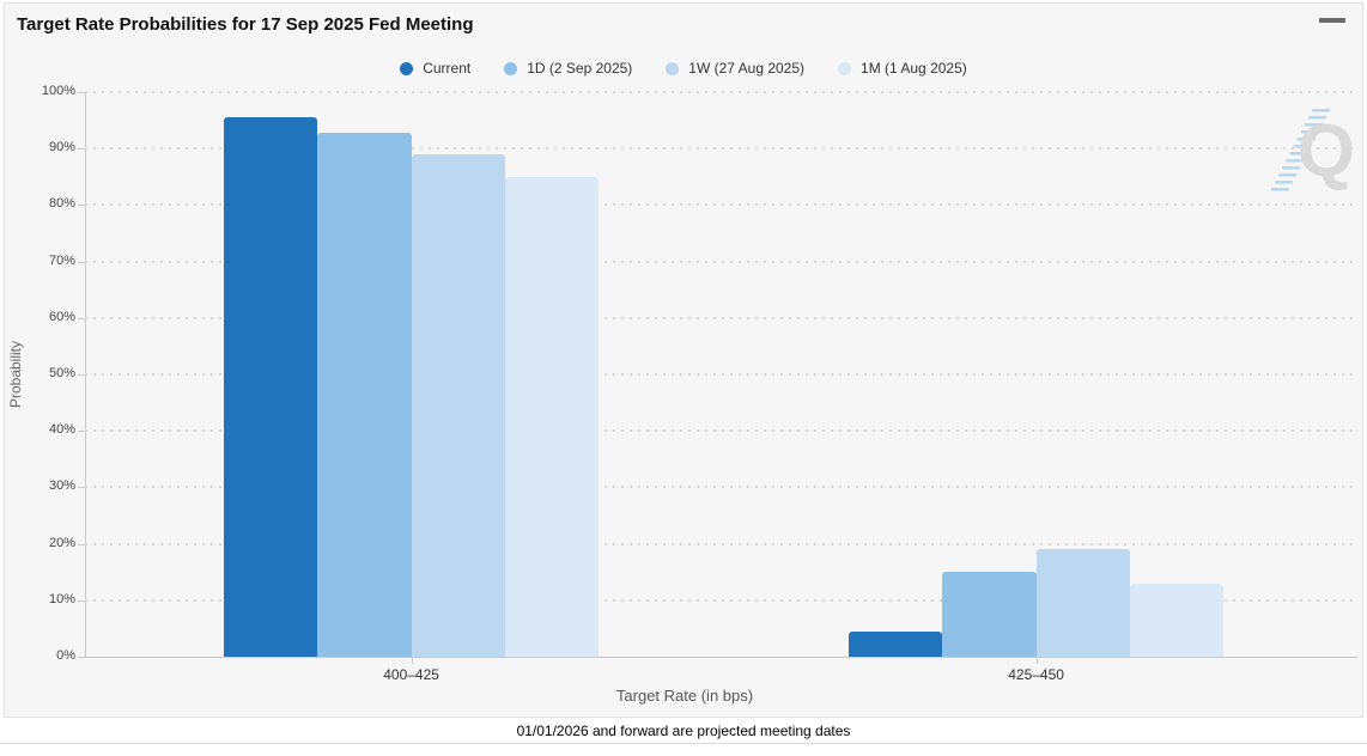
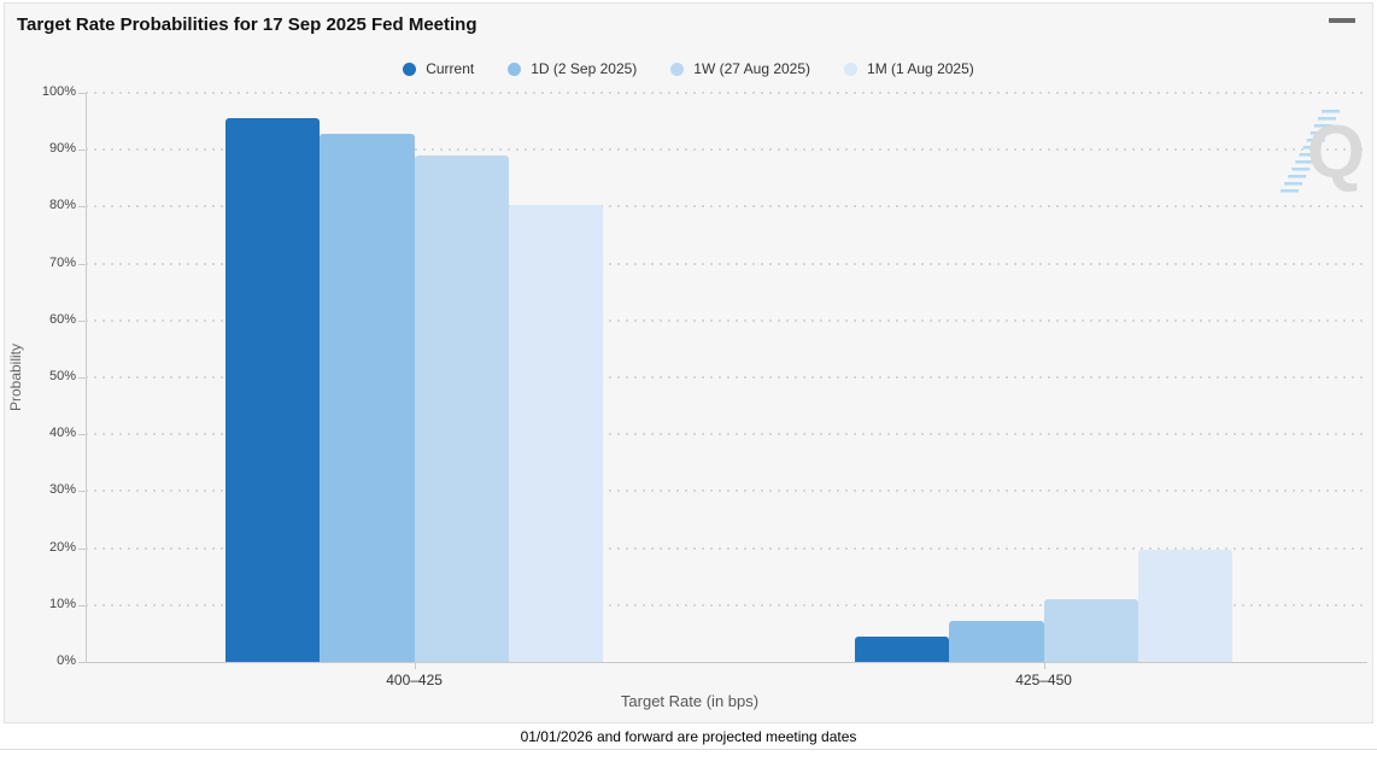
1M (1 Aug 2025)/400–425: 85% -> 80%
1D (2 Sep 2025)/425–450: 15% -> 7%
1W (27 Aug 2025)/425–450: 19% -> 11%
1M (1 Aug 2025)/425–450: 13% -> 20%
